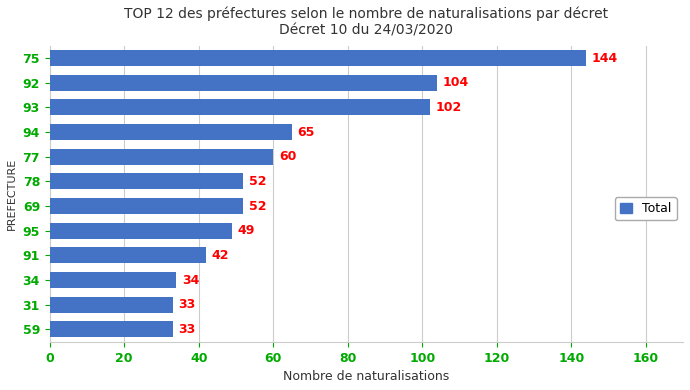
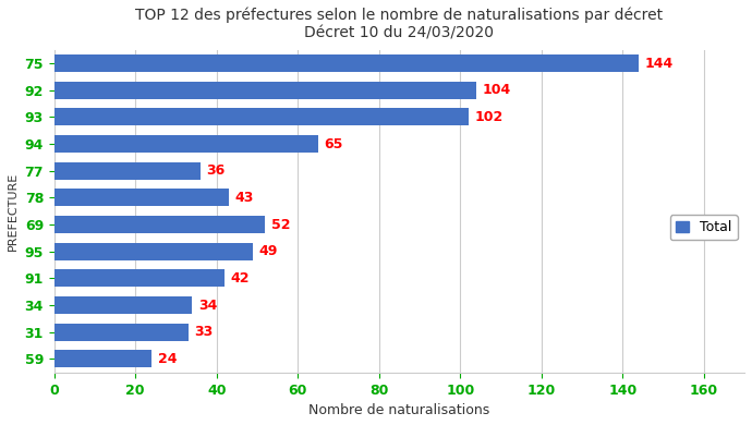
77: 60 -> 36
78: 52 -> 43
59: 33 -> 24
